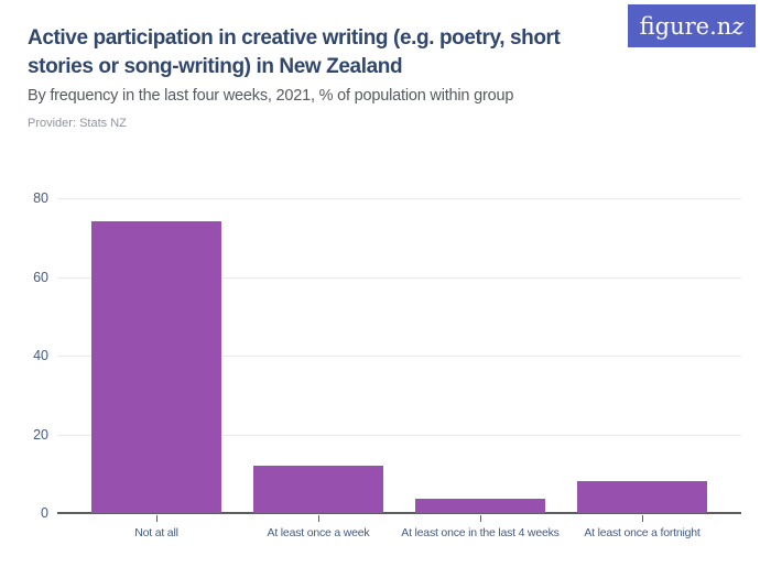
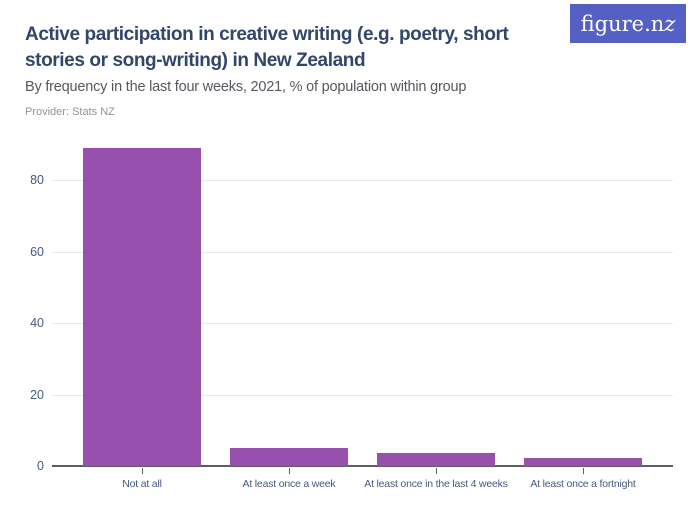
Not at all: 74 -> 89
At least once a week: 12 -> 5
At least once a fortnight: 8 -> 2
